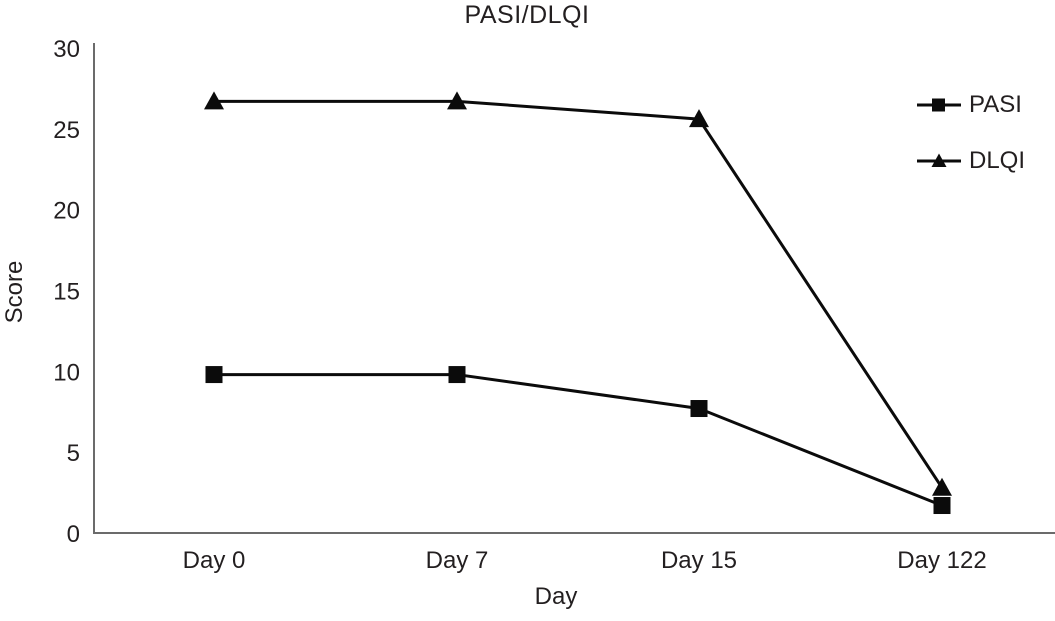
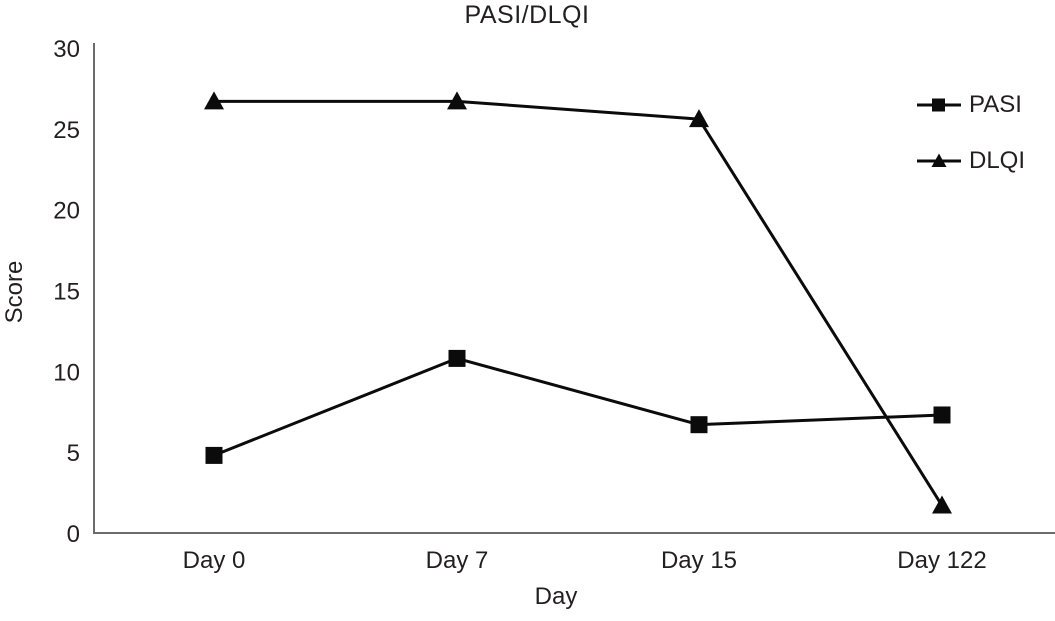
PASI/Day 0: 9.8 -> 4.8
PASI/Day 7: 9.8 -> 10.8
PASI/Day 15: 7.7 -> 6.7
PASI/Day 122: 1.7 -> 7.3
DLQI/Day 122: 2.8 -> 1.7
